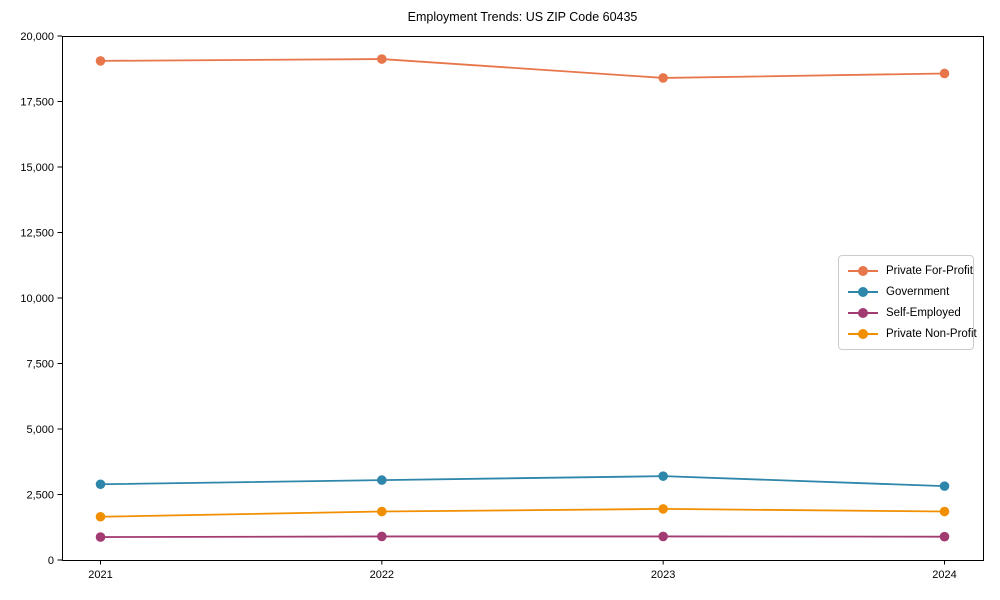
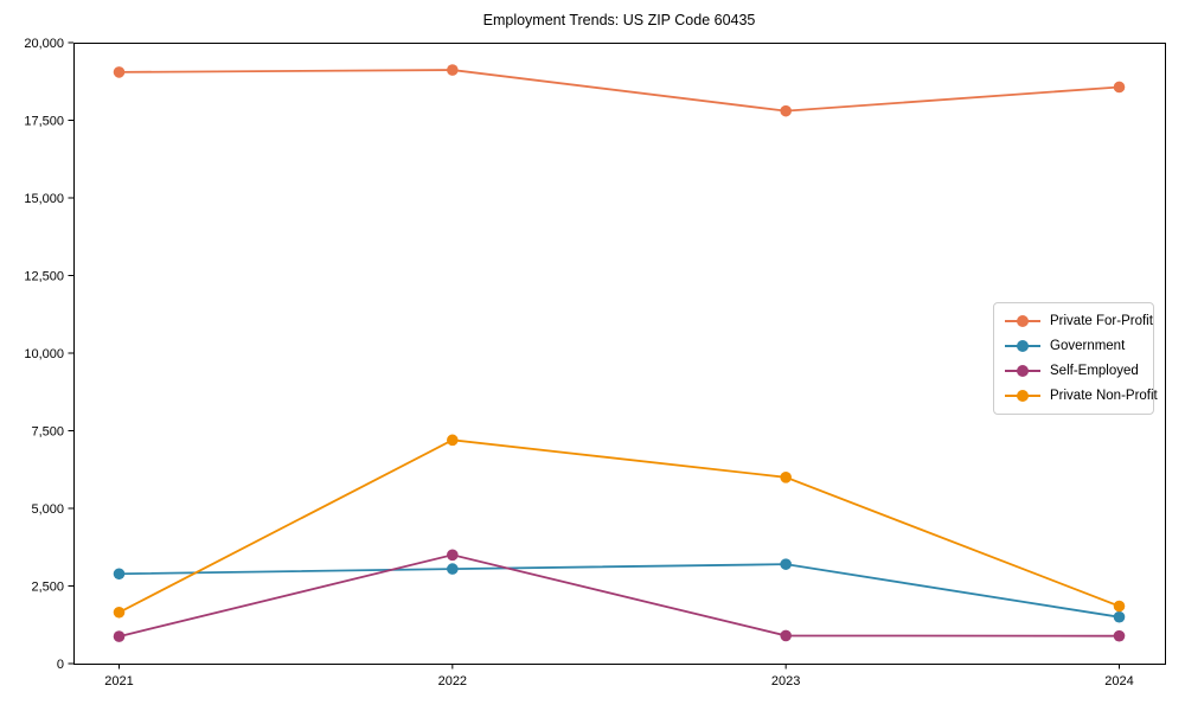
Self-Employed/2022: 900 -> 3500
Private Non-Profit/2022: 1800 -> 7200
Private For-Profit/2023: 18400 -> 17800
Private Non-Profit/2023: 2000 -> 6000
Government/2024: 2800 -> 1500
